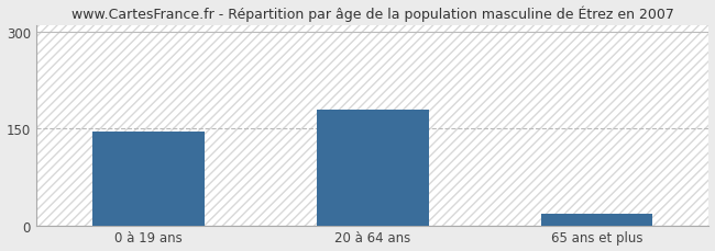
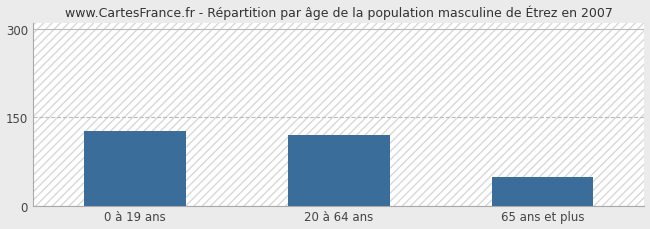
0 à 19 ans: 146 -> 126
20 à 64 ans: 179 -> 120
65 ans et plus: 18 -> 48
